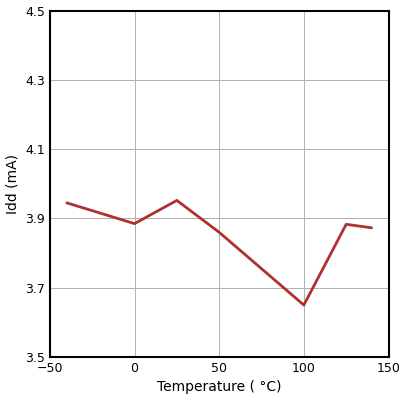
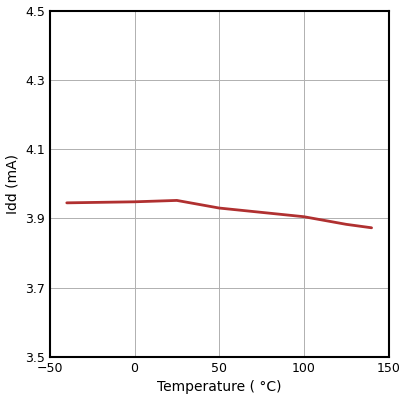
0: 3.885 -> 3.948
50: 3.860 -> 3.930
100: 3.650 -> 3.905
